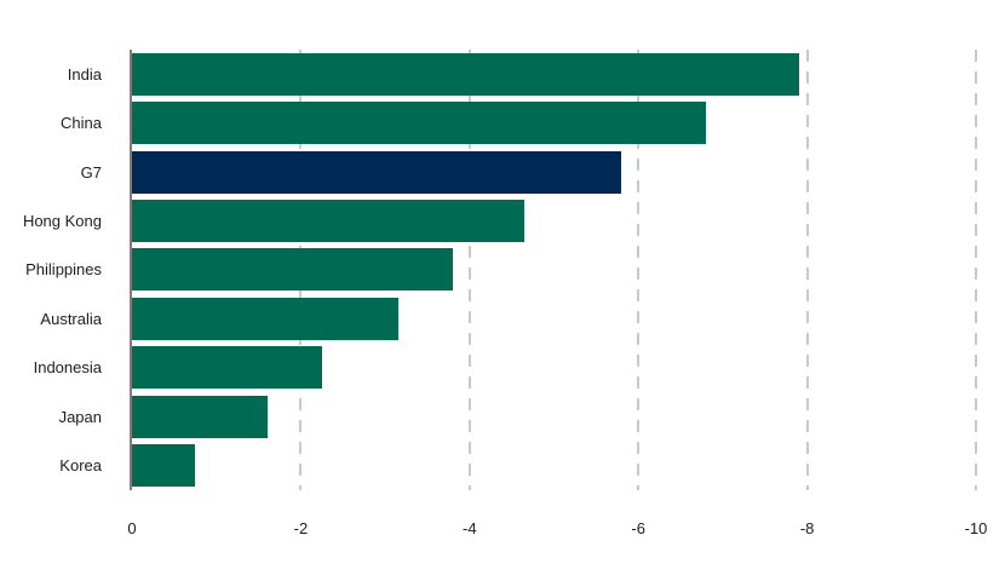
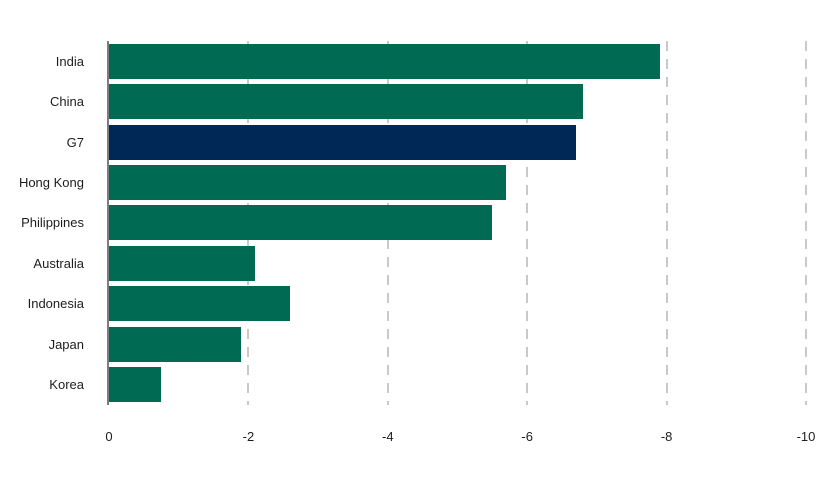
G7: -5.8 -> -6.7
Hong Kong: -4.7 -> -5.7
Philippines: -3.8 -> -5.5
Australia: -3.1 -> -2.1
Indonesia: -2.2 -> -2.6
Japan: -1.6 -> -1.9
